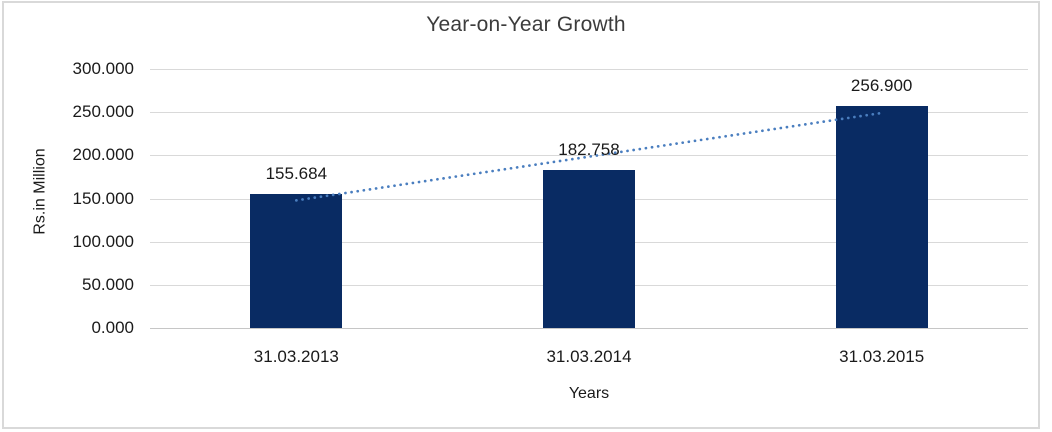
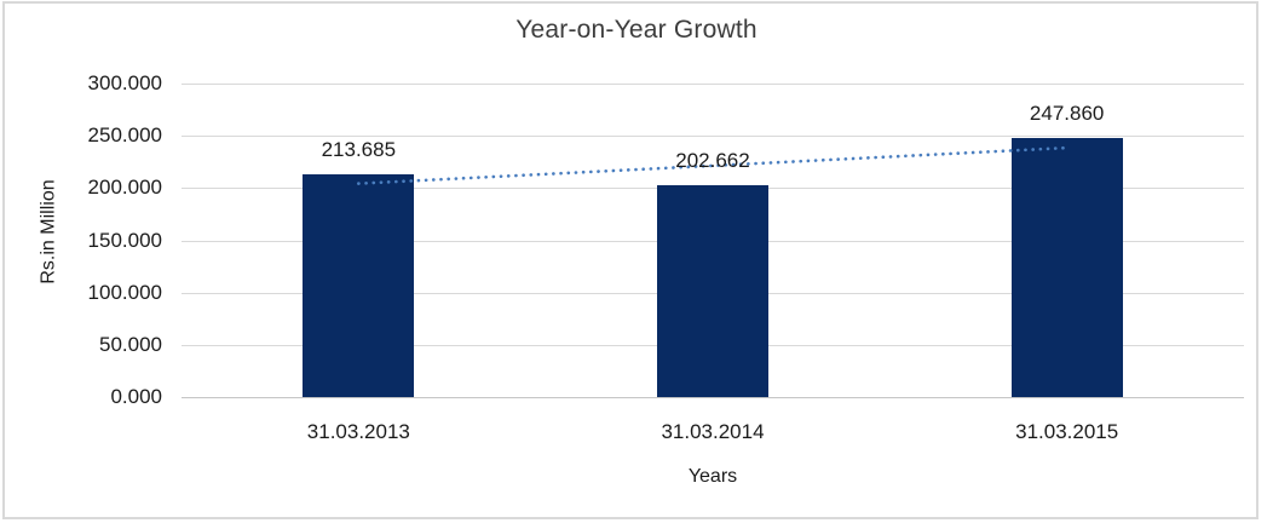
31.03.2013: 155.684 -> 213.685
31.03.2014: 182.758 -> 202.662
31.03.2015: 256.900 -> 247.860
